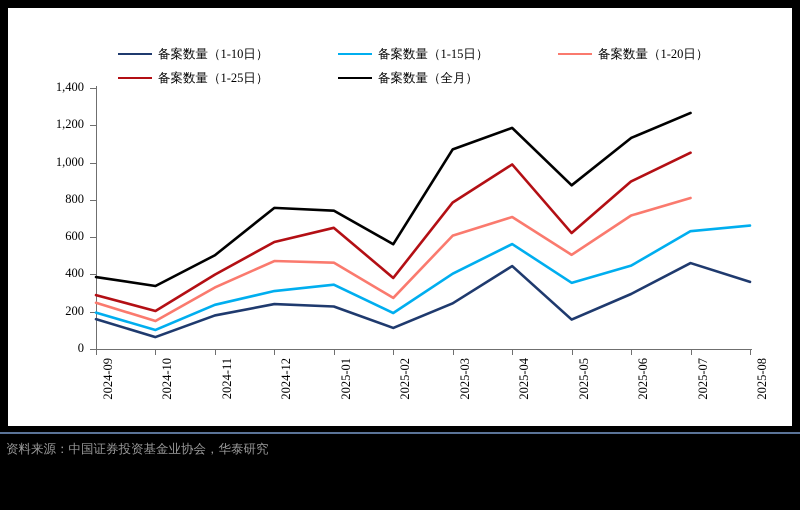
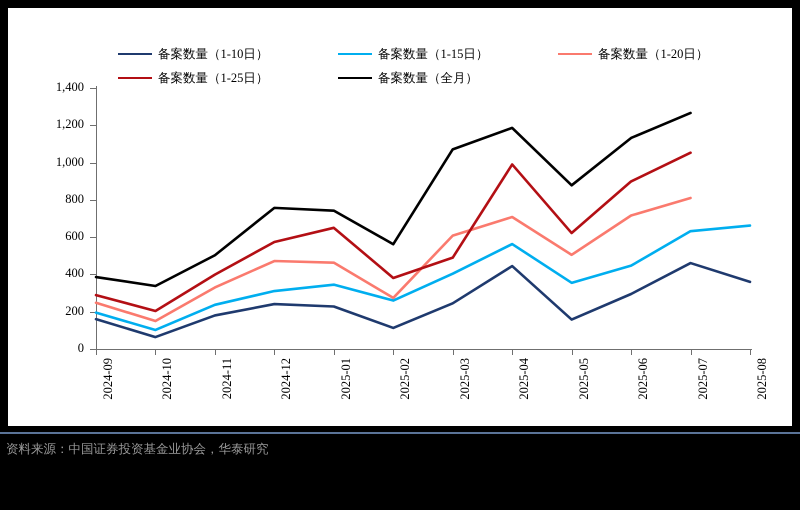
备案数量（1-15日）/2025-02: 190 -> 260
备案数量（1-25日）/2025-03: 790 -> 490
